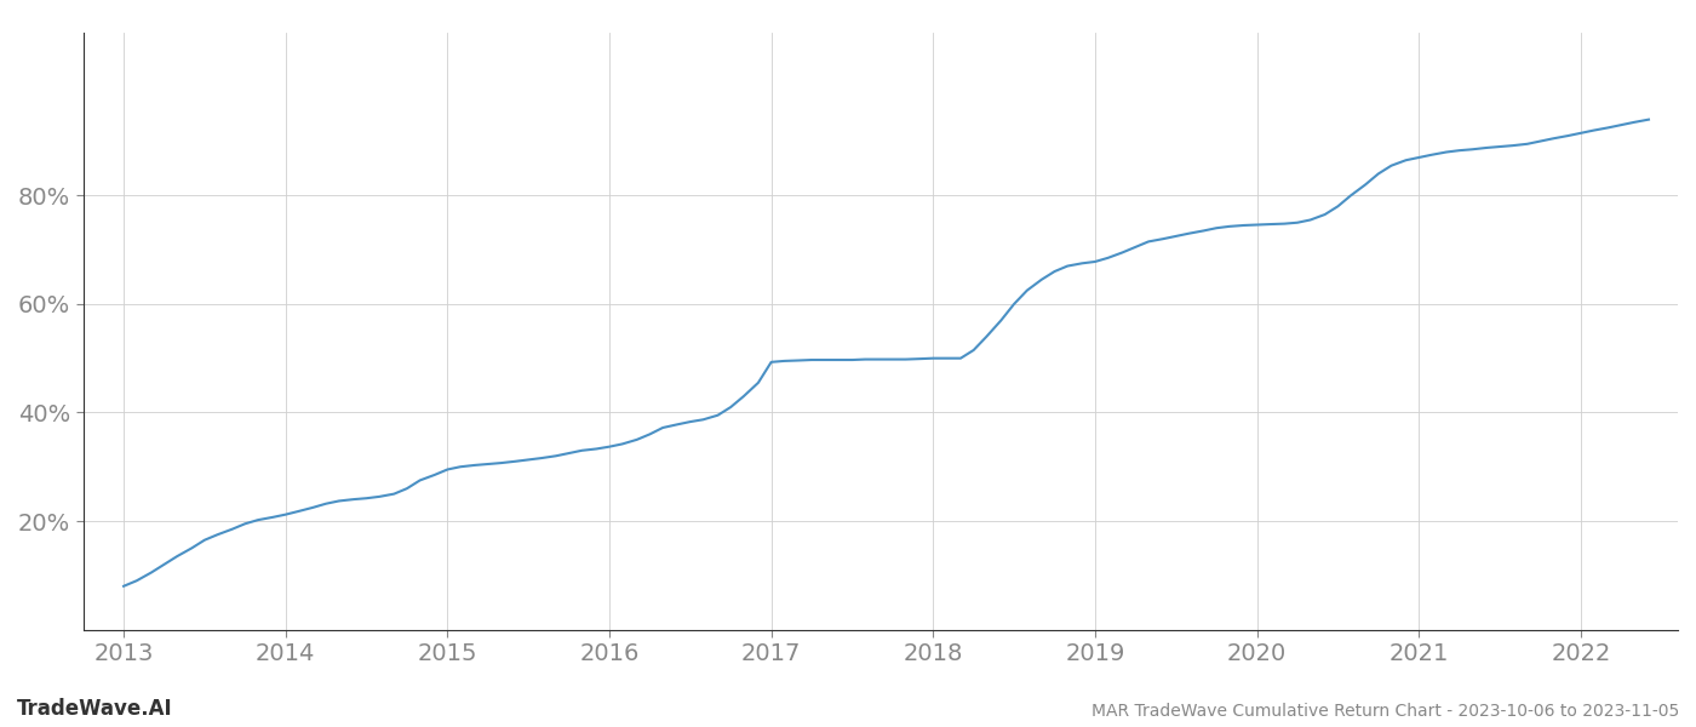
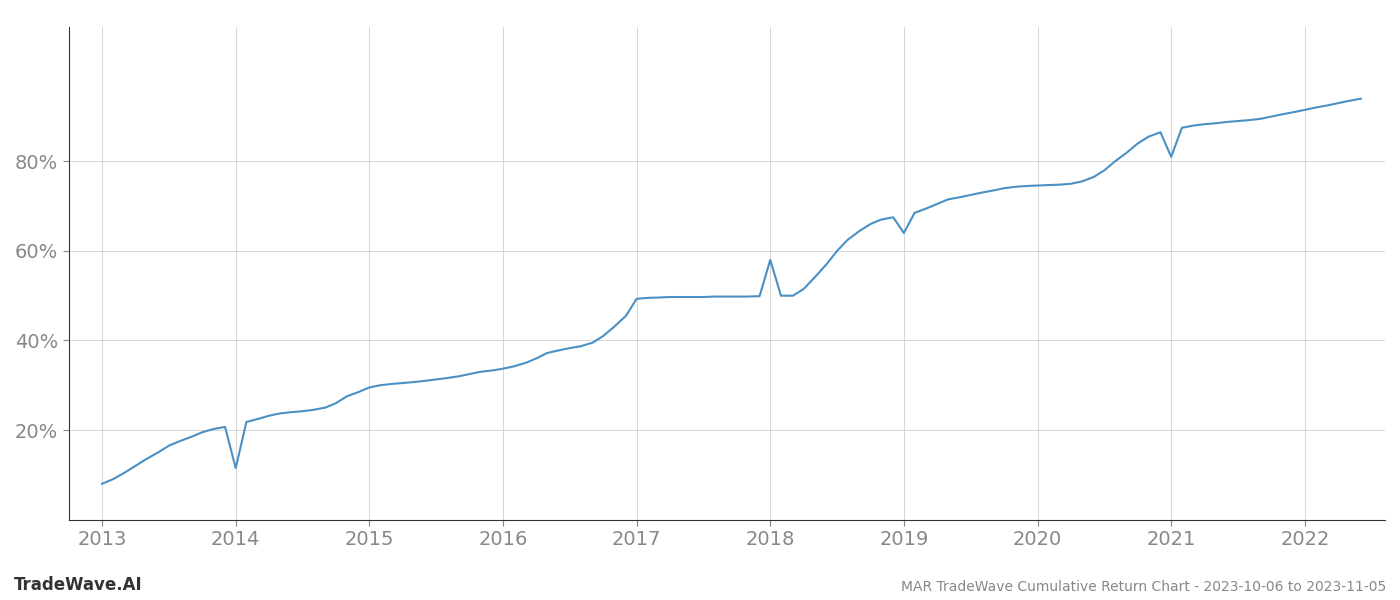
2014: 21.2% -> 11.5%
2018: 50.0% -> 58.0%
2019: 67.8% -> 64.0%
2021: 87.0% -> 81.0%
